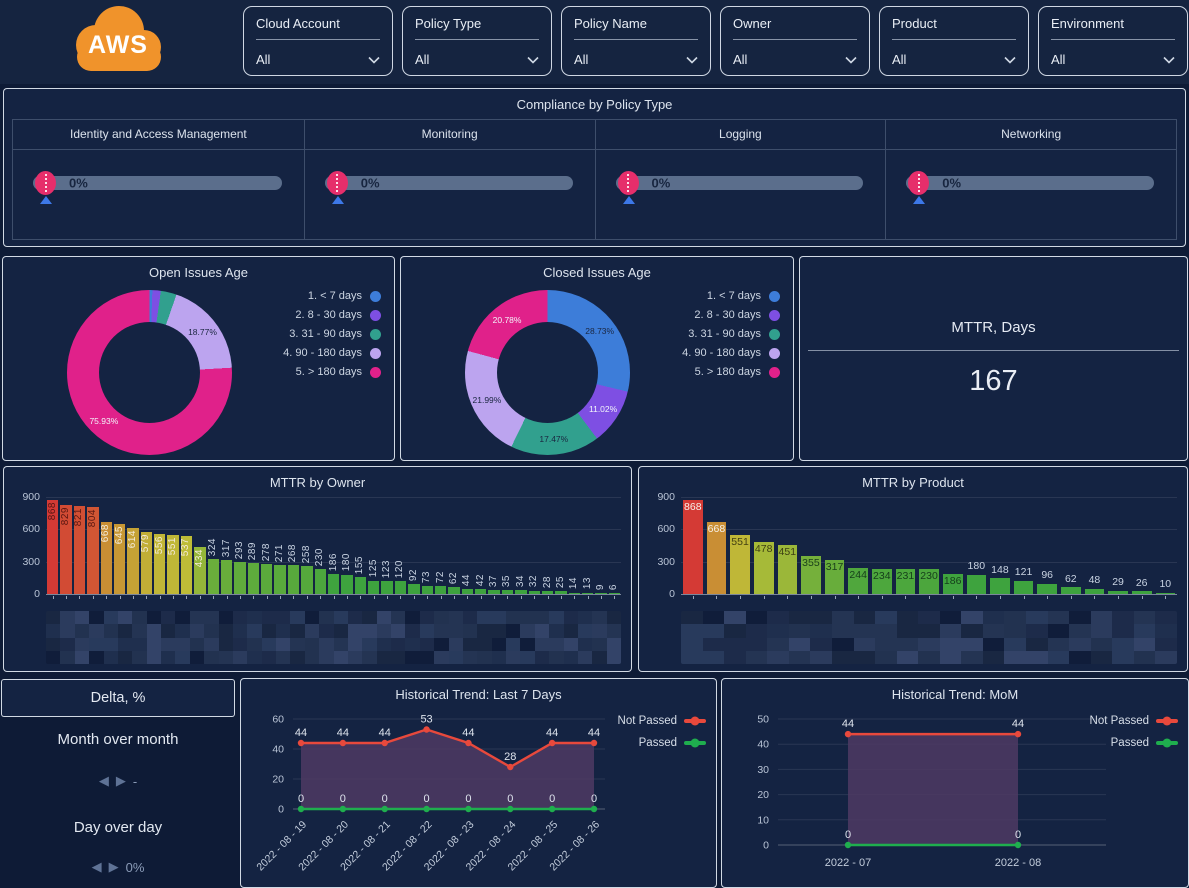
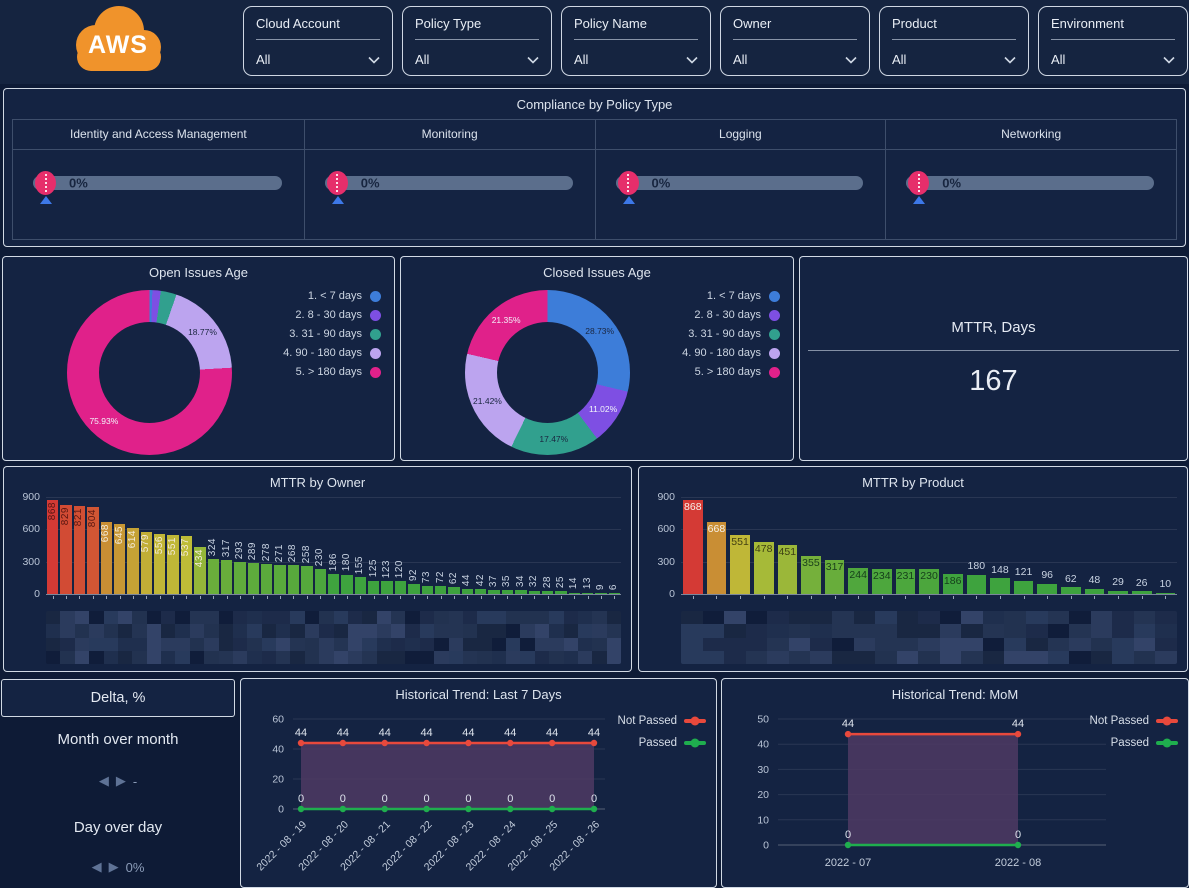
Closed Issues Age/4. 90 - 180 days: 21.99% -> 21.42%
Closed Issues Age/5. > 180 days: 20.78% -> 21.35%
Historical Trend: Last 7 Days/Not Passed/2022 - 08 - 22: 53 -> 44
Historical Trend: Last 7 Days/Not Passed/2022 - 08 - 24: 28 -> 44
